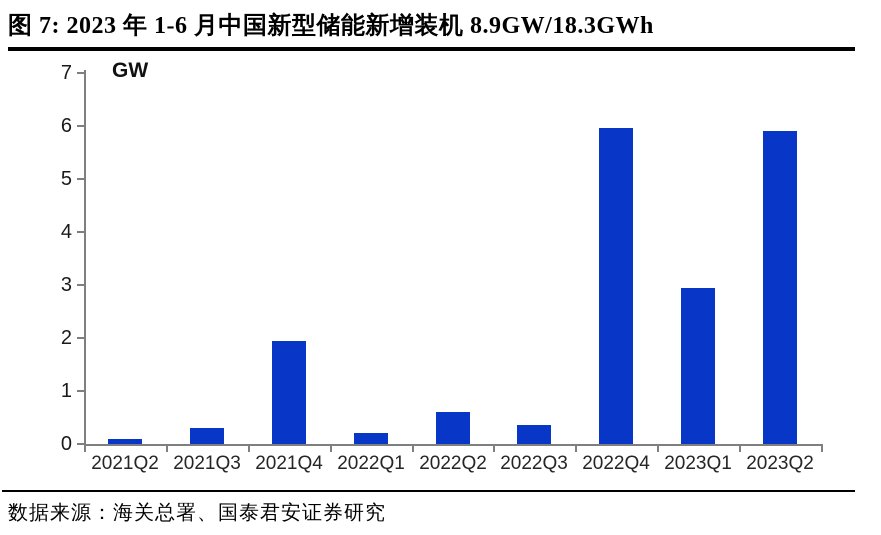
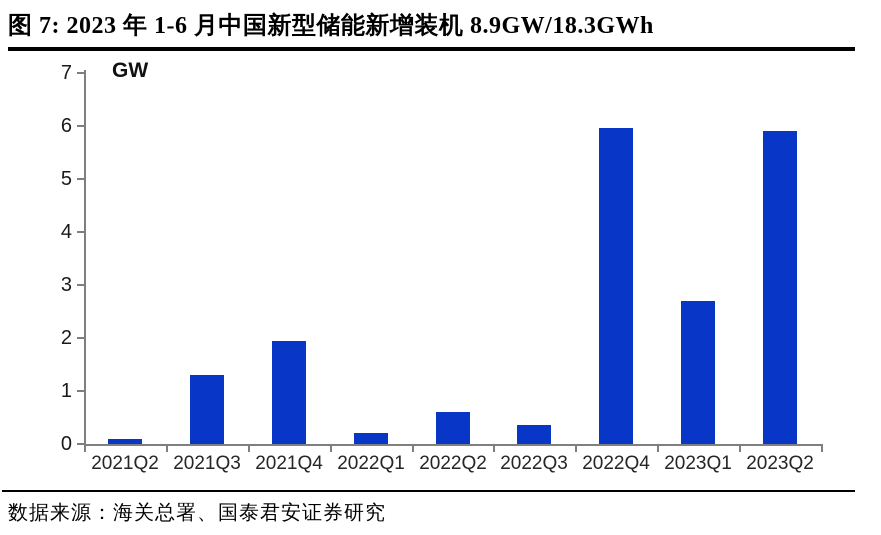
2021Q3: 0.3 -> 1.3
2023Q1: 3.0 -> 2.7
